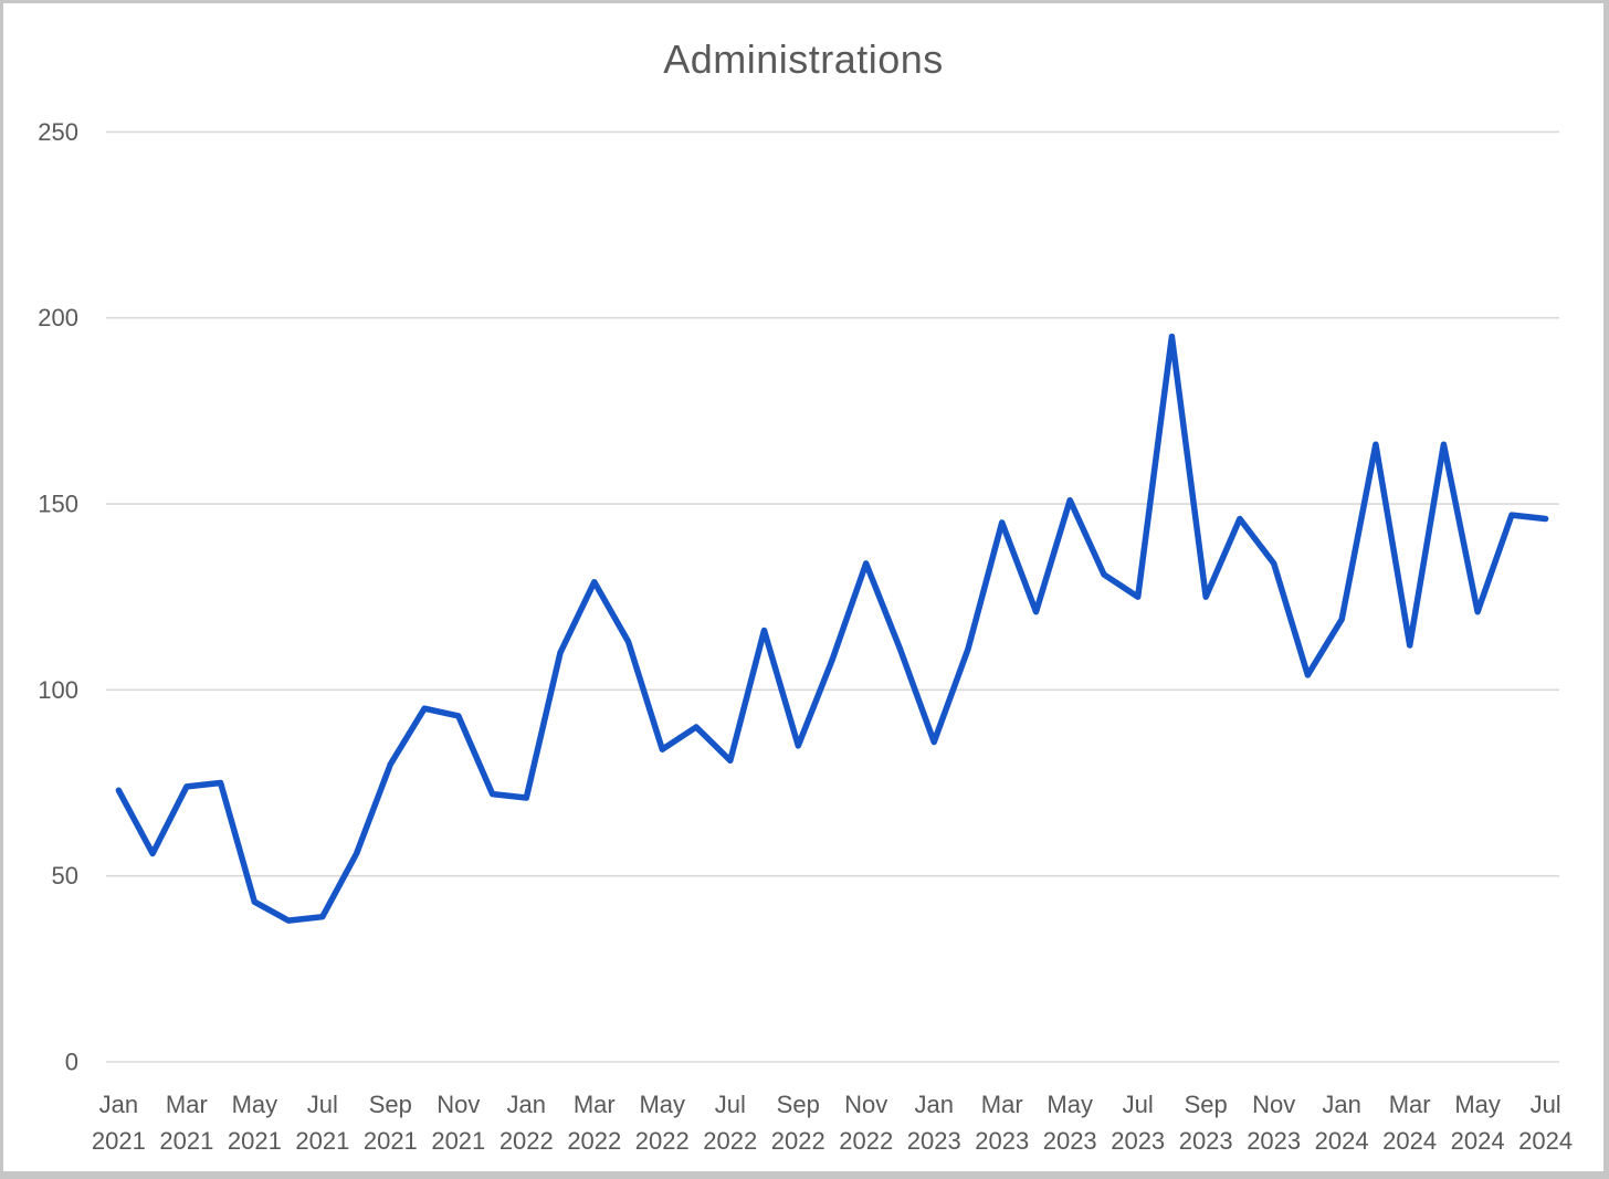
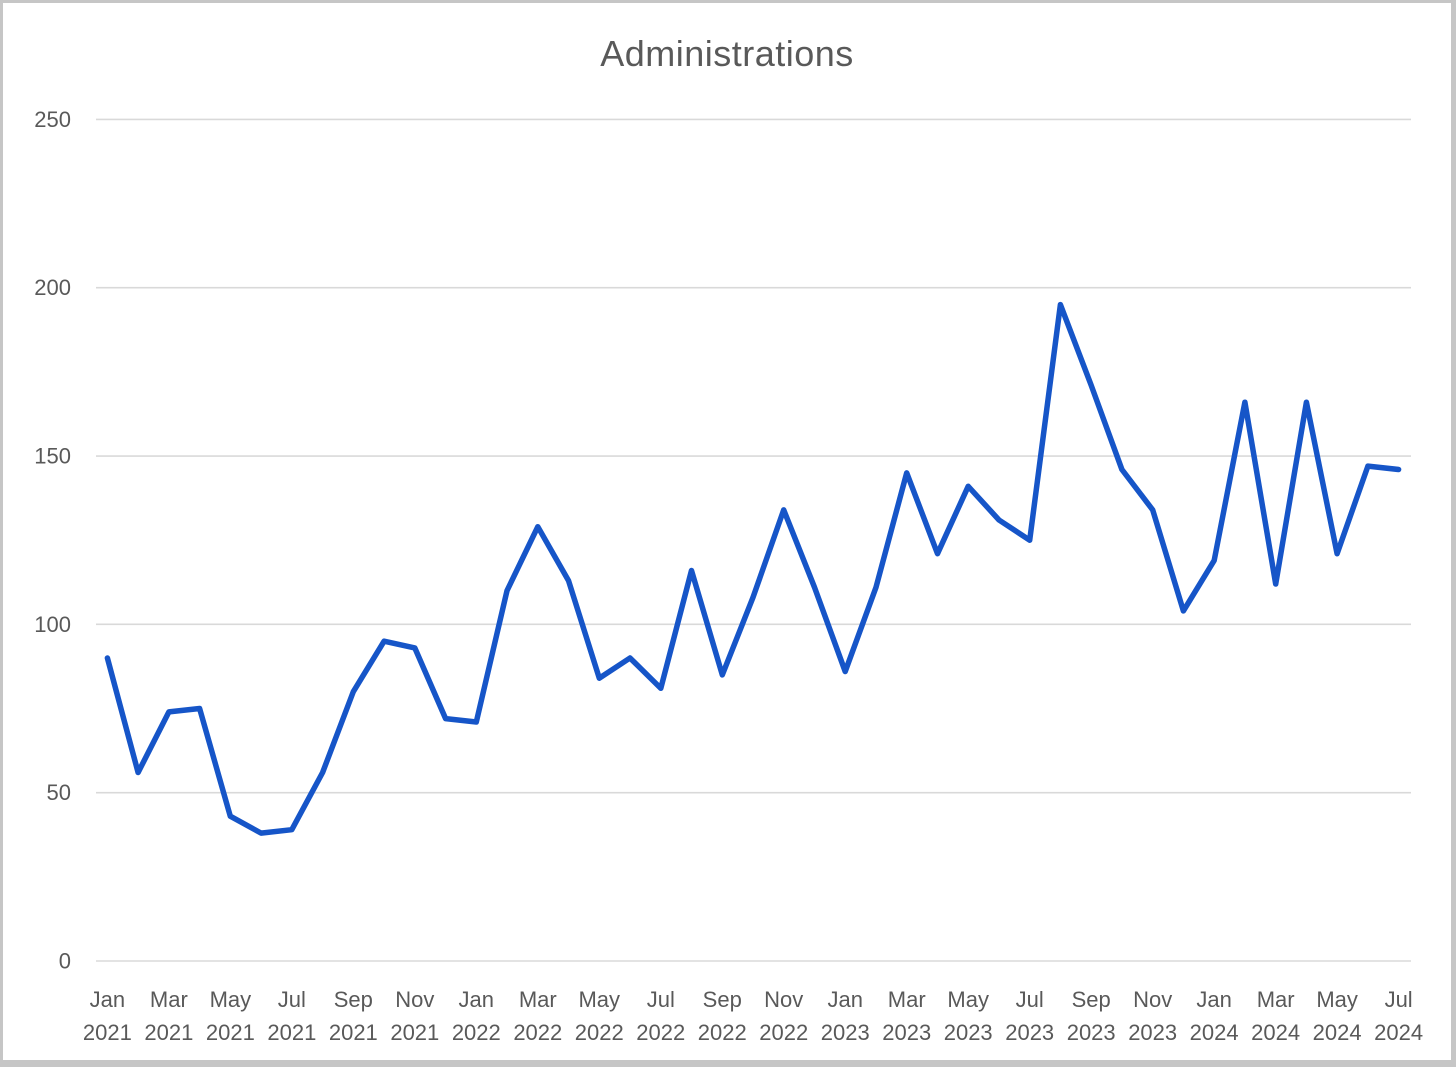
Jan 2021: 73 -> 90
May 2023: 151 -> 141
Sep 2023: 125 -> 171
